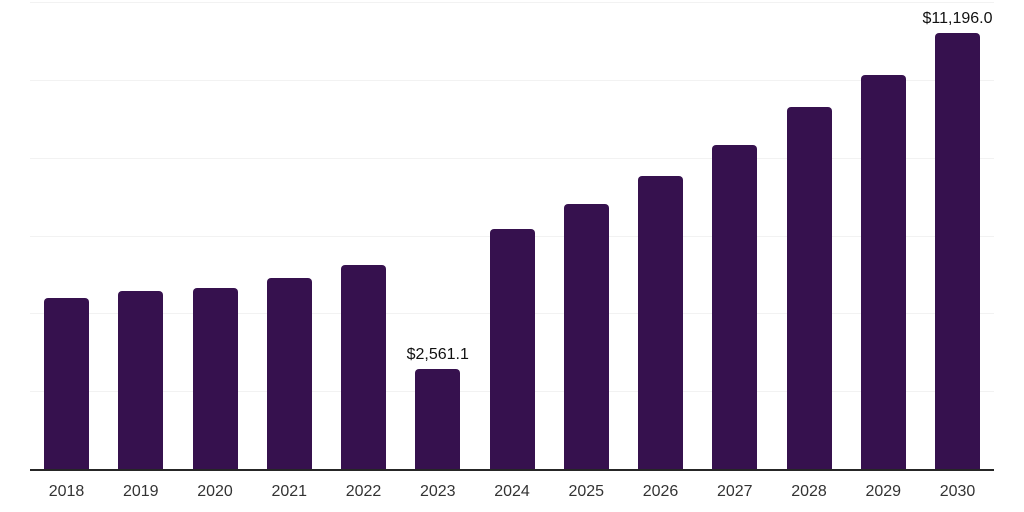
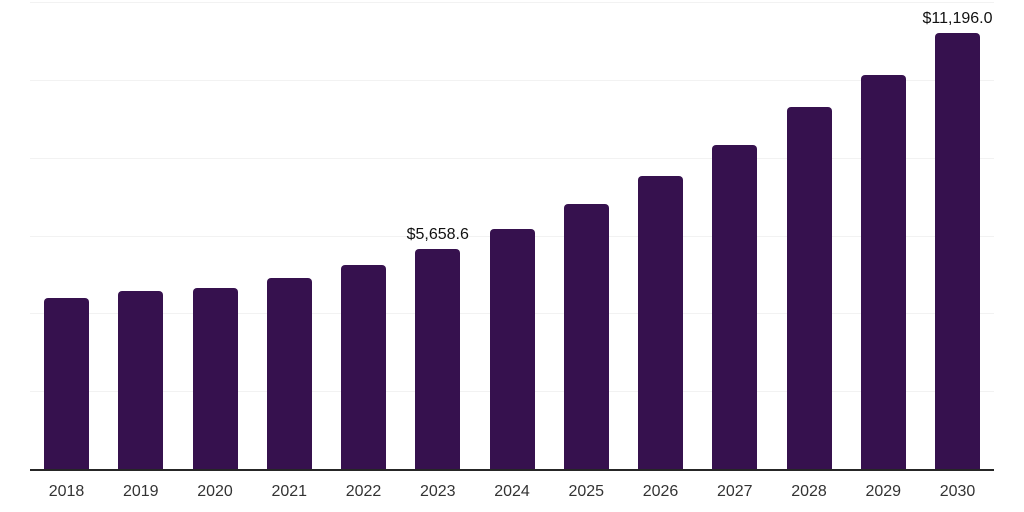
2023: $2,561.1 -> $5,658.6
